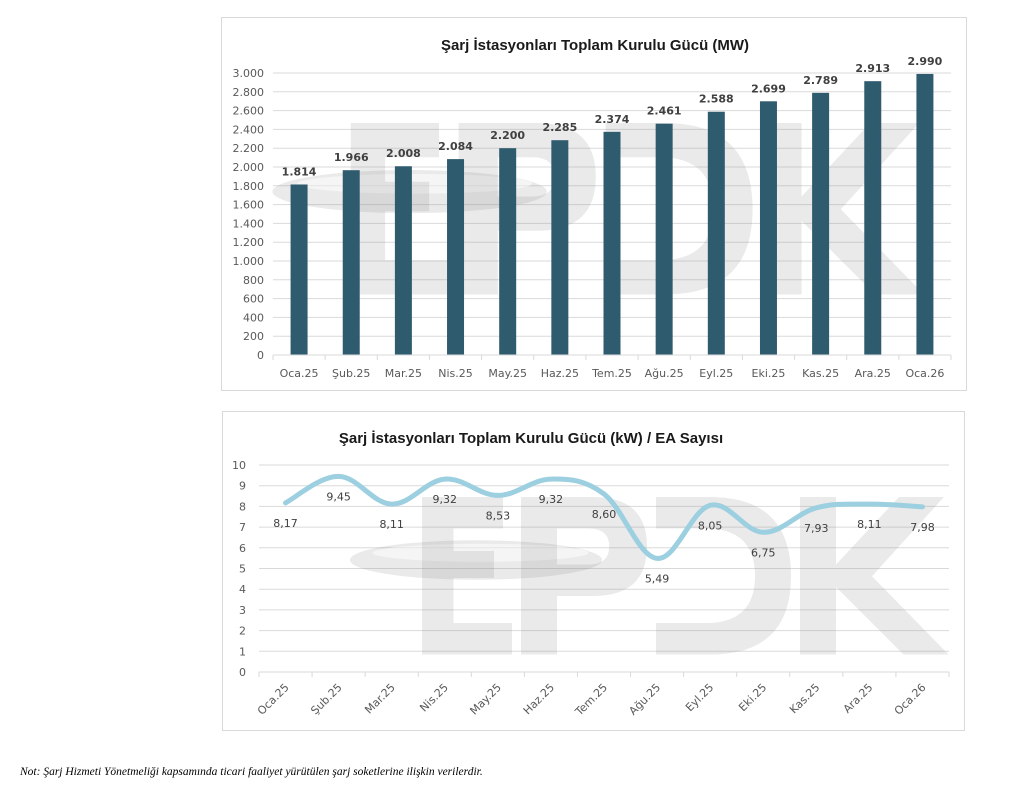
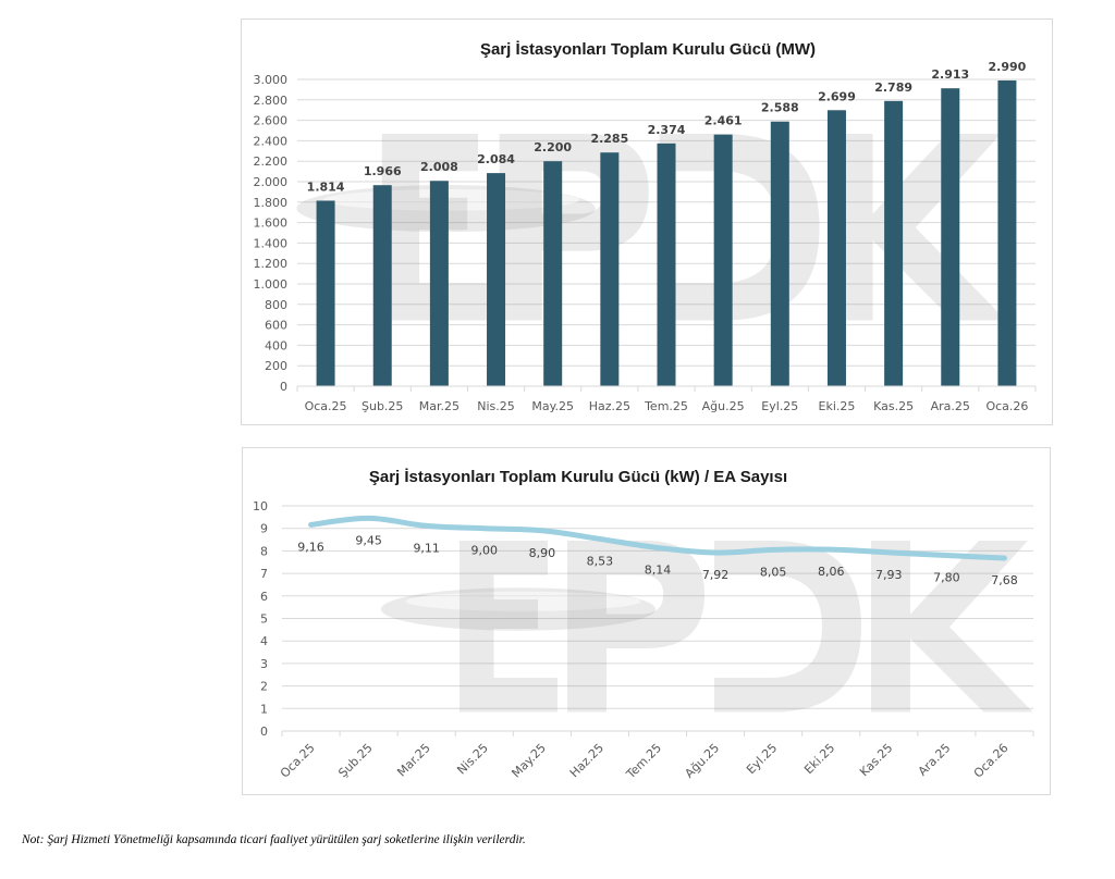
Şarj İstasyonları Toplam Kurulu Gücü (kW) / EA Sayısı/Oca.25: 8,17 -> 9,16
Şarj İstasyonları Toplam Kurulu Gücü (kW) / EA Sayısı/Mar.25: 8,11 -> 9,11
Şarj İstasyonları Toplam Kurulu Gücü (kW) / EA Sayısı/Nis.25: 9,32 -> 9,00
Şarj İstasyonları Toplam Kurulu Gücü (kW) / EA Sayısı/May.25: 8,53 -> 8,90
Şarj İstasyonları Toplam Kurulu Gücü (kW) / EA Sayısı/Haz.25: 9,32 -> 8,53
Şarj İstasyonları Toplam Kurulu Gücü (kW) / EA Sayısı/Tem.25: 8,60 -> 8,14
Şarj İstasyonları Toplam Kurulu Gücü (kW) / EA Sayısı/Ağu.25: 5,49 -> 7,92
Şarj İstasyonları Toplam Kurulu Gücü (kW) / EA Sayısı/Eki.25: 6,75 -> 8,06
Şarj İstasyonları Toplam Kurulu Gücü (kW) / EA Sayısı/Ara.25: 8,11 -> 7,80
Şarj İstasyonları Toplam Kurulu Gücü (kW) / EA Sayısı/Oca.26: 7,98 -> 7,68
